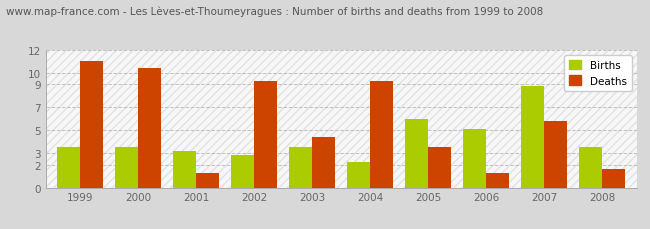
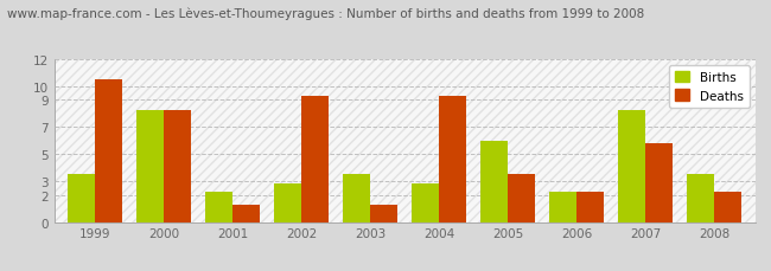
Deaths/1999: 11.0 -> 10.5
Births/2000: 3.5 -> 8.2
Deaths/2000: 10.4 -> 8.2
Births/2001: 3.2 -> 2.2
Deaths/2003: 4.4 -> 1.3
Births/2004: 2.2 -> 2.8
Births/2006: 5.1 -> 2.2
Deaths/2006: 1.3 -> 2.2
Births/2007: 8.8 -> 8.2
Deaths/2008: 1.6 -> 2.2
